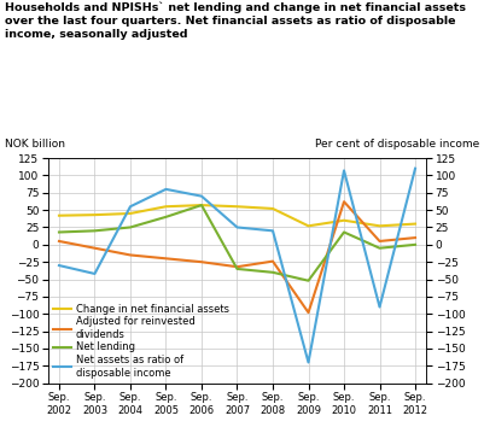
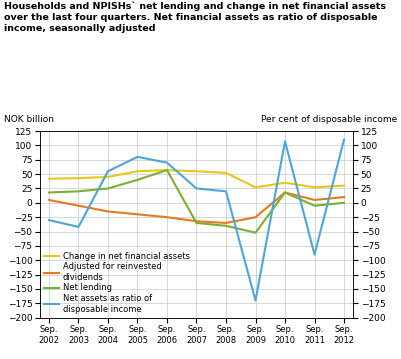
Adjusted for reinvested dividends/Sep. 2008: -24 -> -35
Adjusted for reinvested dividends/Sep. 2009: -98 -> -25
Adjusted for reinvested dividends/Sep. 2010: 62 -> 18
